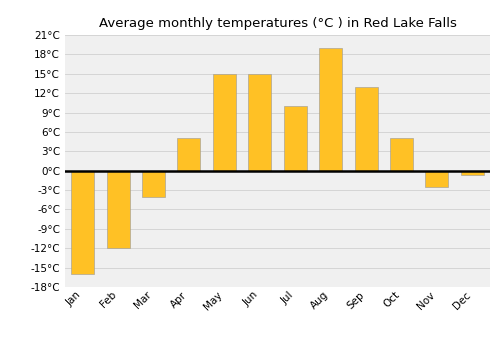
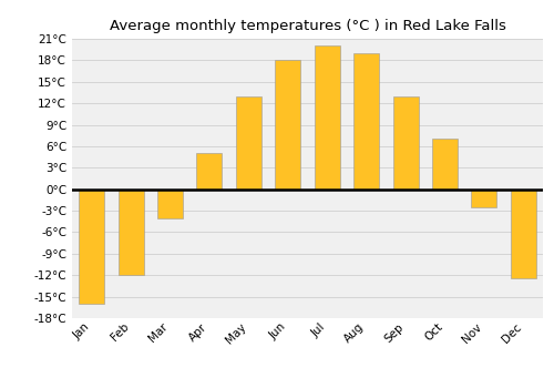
May: 15.0°C -> 13.0°C
Jun: 15.0°C -> 18.0°C
Jul: 10.0°C -> 20.0°C
Oct: 5.0°C -> 7.0°C
Dec: -0.6°C -> -12.5°C
